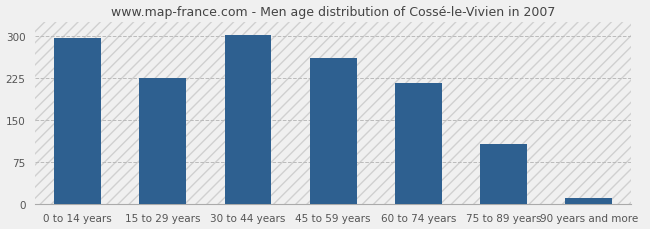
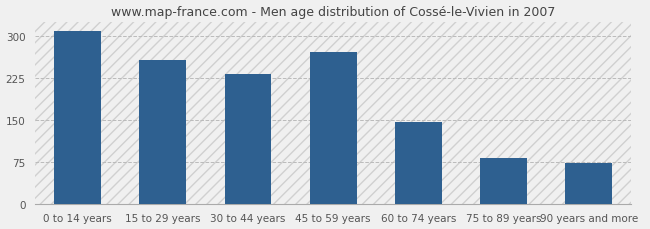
0 to 14 years: 295 -> 308
15 to 29 years: 225 -> 256
30 to 44 years: 301 -> 232
45 to 59 years: 260 -> 270
60 to 74 years: 215 -> 146
75 to 89 years: 106 -> 82
90 years and more: 10 -> 72
